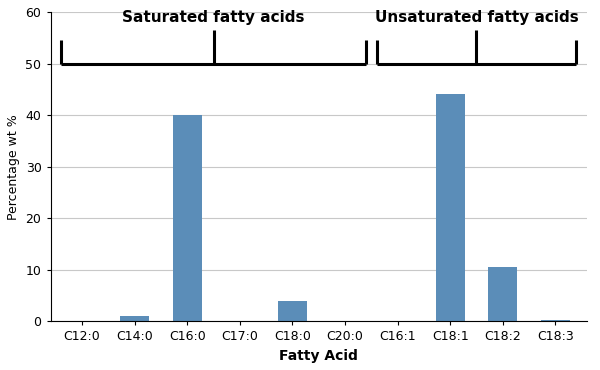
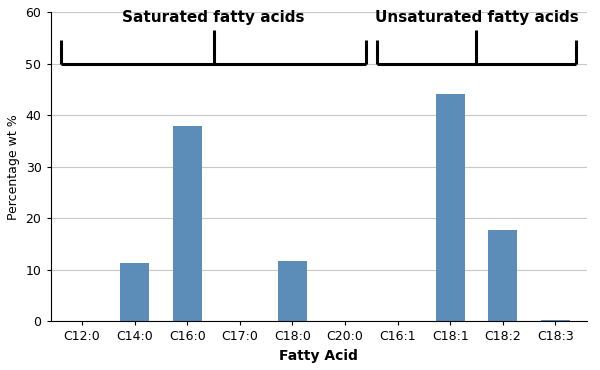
C14:0: 1.0 -> 11.4
C16:0: 40.0 -> 37.8
C18:0: 4.0 -> 11.8
C18:2: 10.5 -> 17.8
